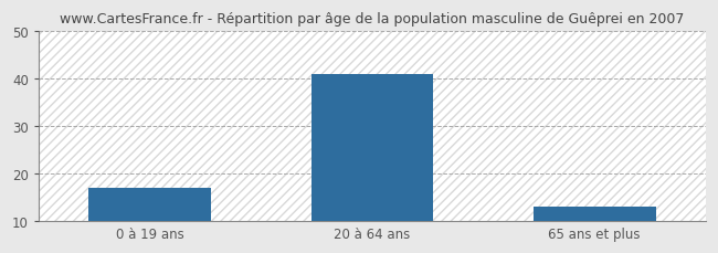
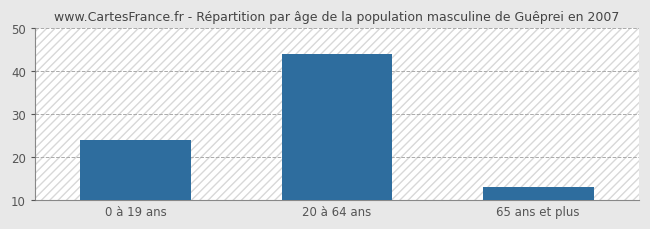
0 à 19 ans: 17 -> 24
20 à 64 ans: 41 -> 44
